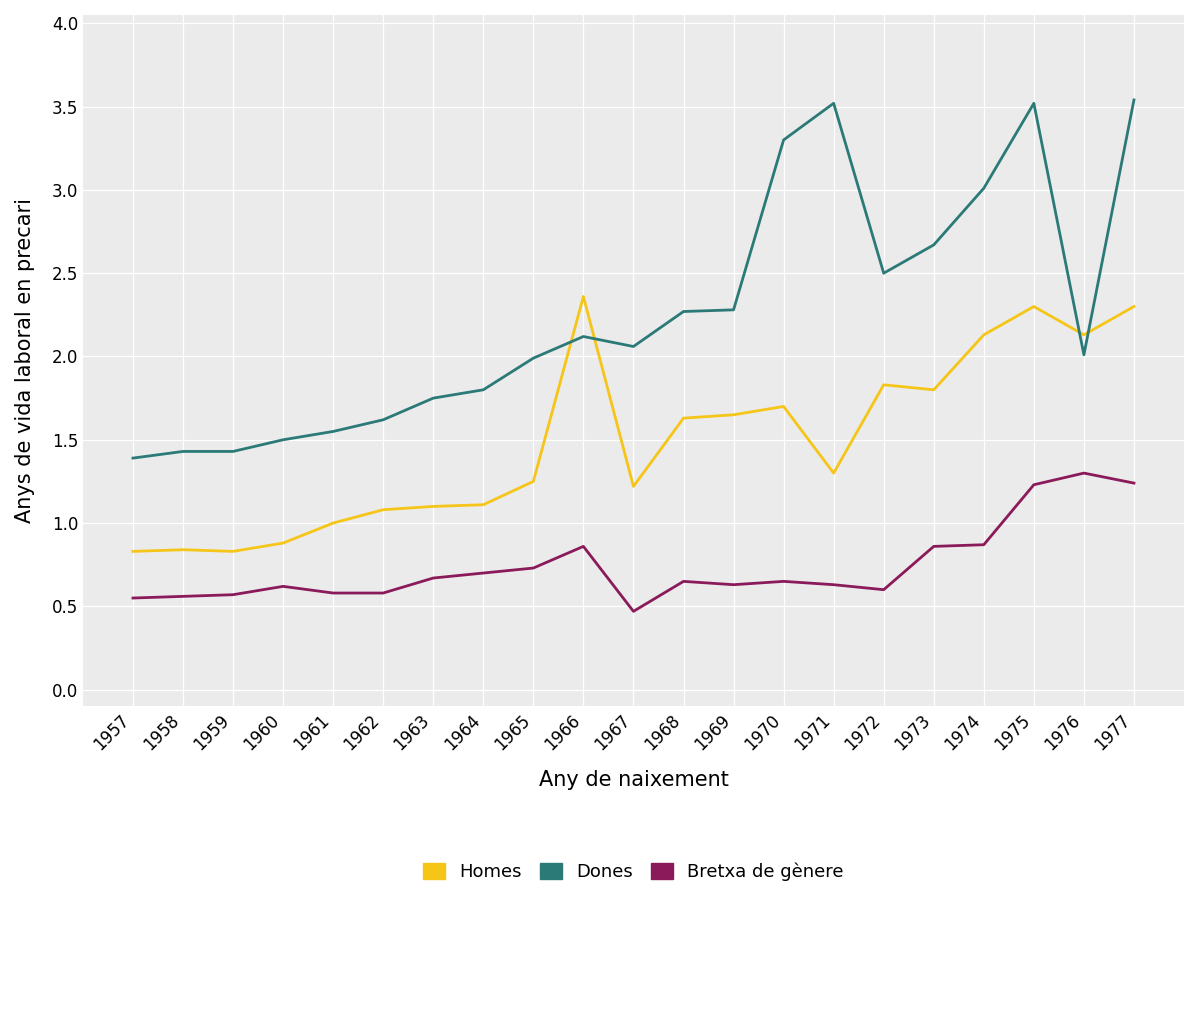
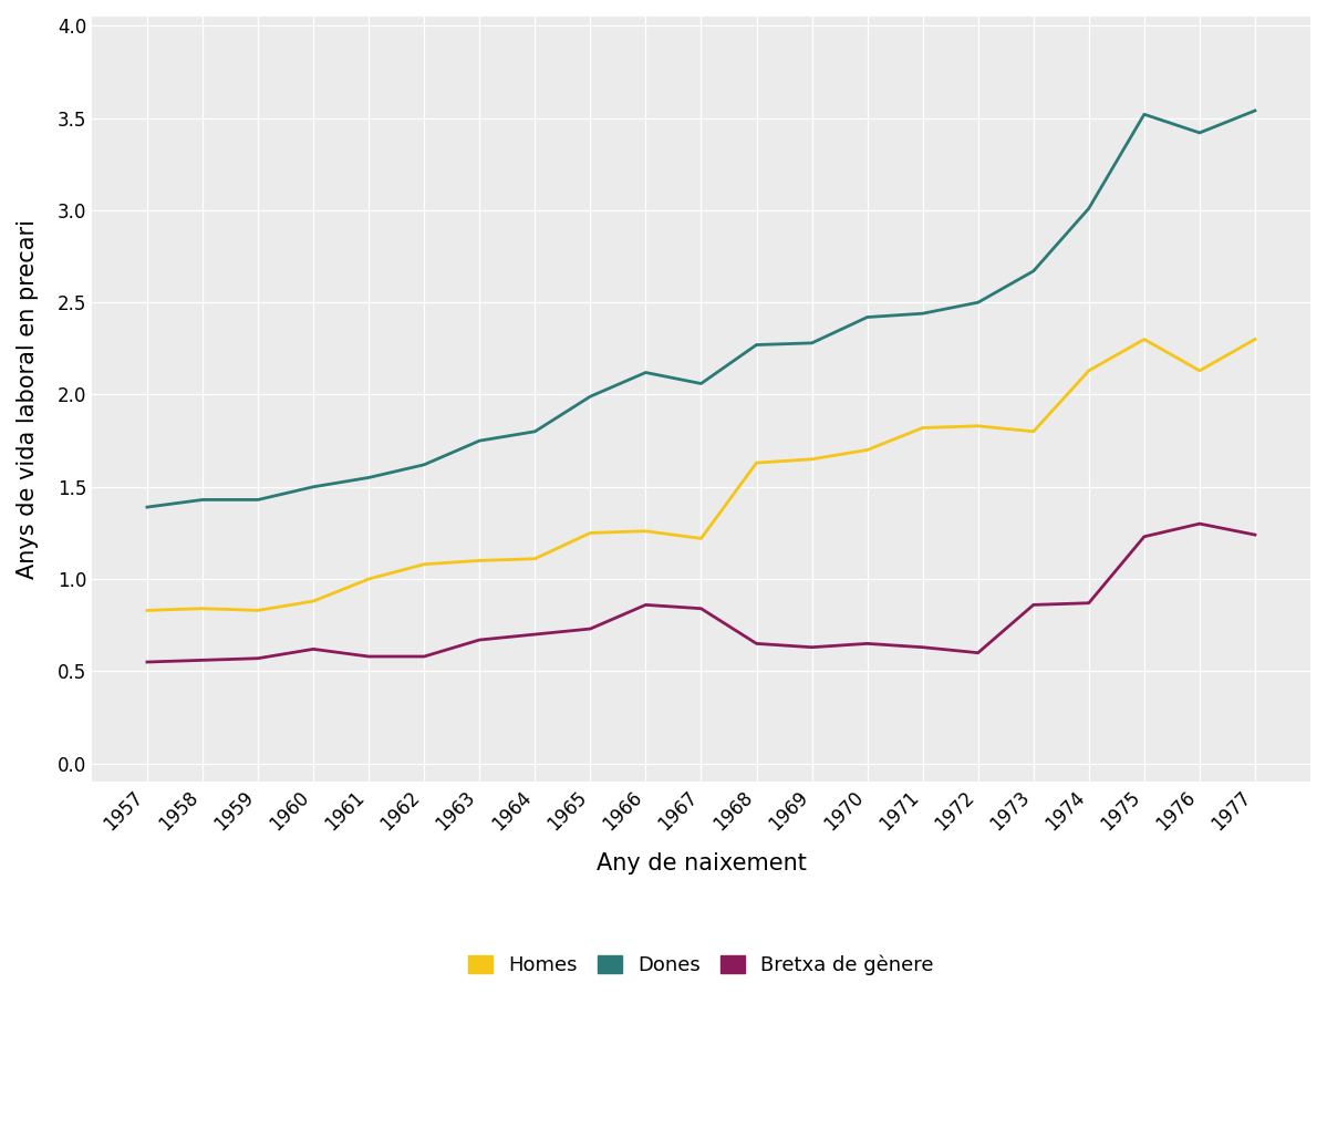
Homes/1966: 2.36 -> 1.26
Bretxa de gènere/1967: 0.47 -> 0.84
Dones/1970: 3.30 -> 2.42
Homes/1971: 1.30 -> 1.82
Dones/1971: 3.52 -> 2.44
Dones/1976: 2.01 -> 3.42
